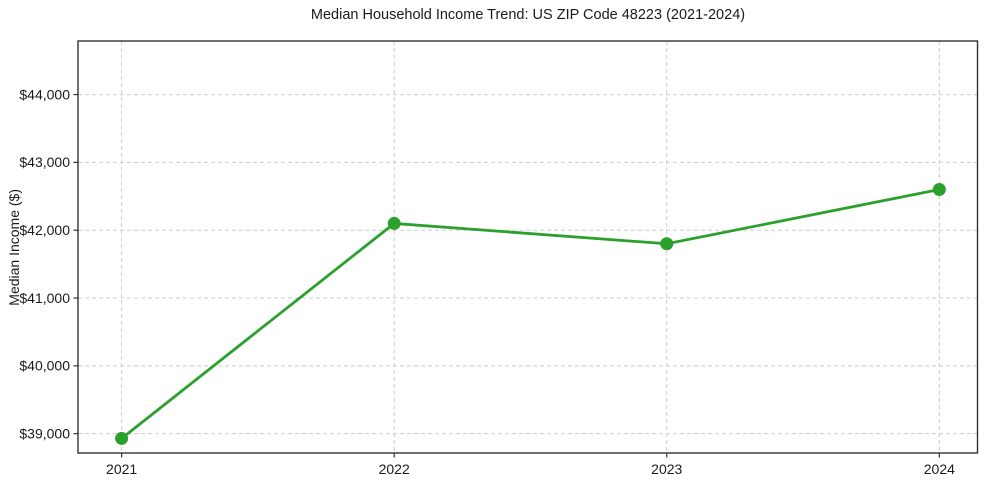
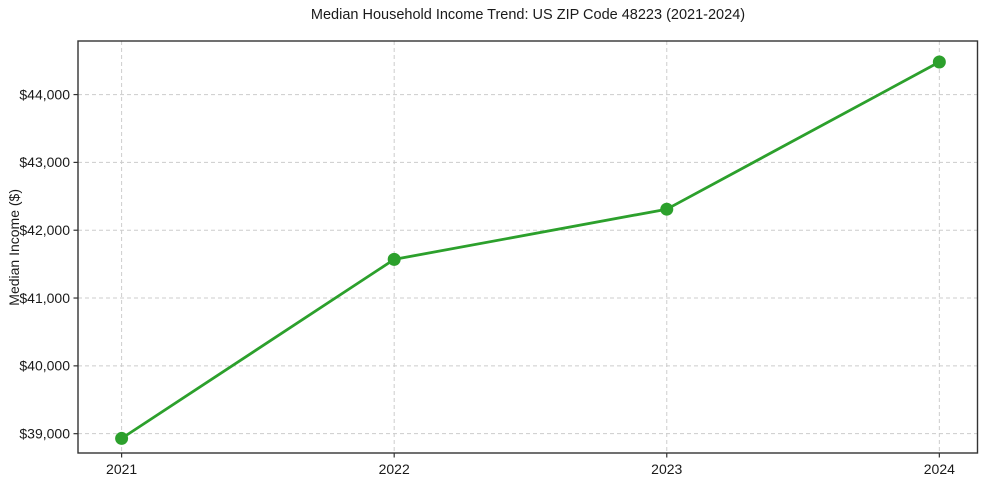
2022: $42100 -> $41600
2023: $41800 -> $42300
2024: $42600 -> $44500
